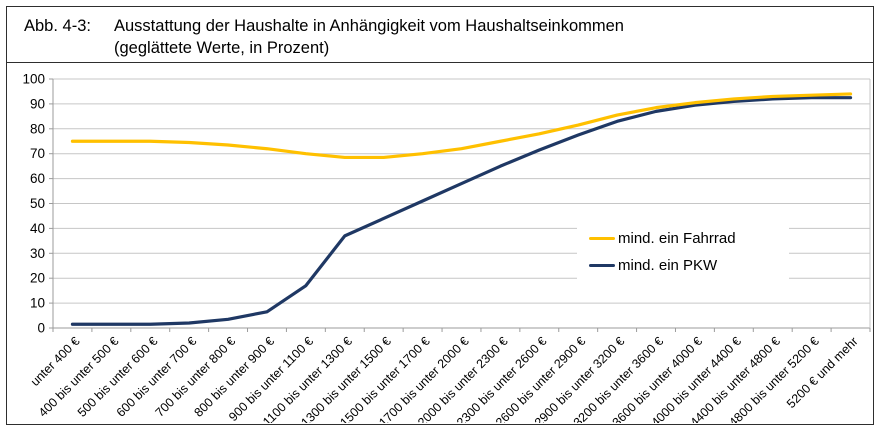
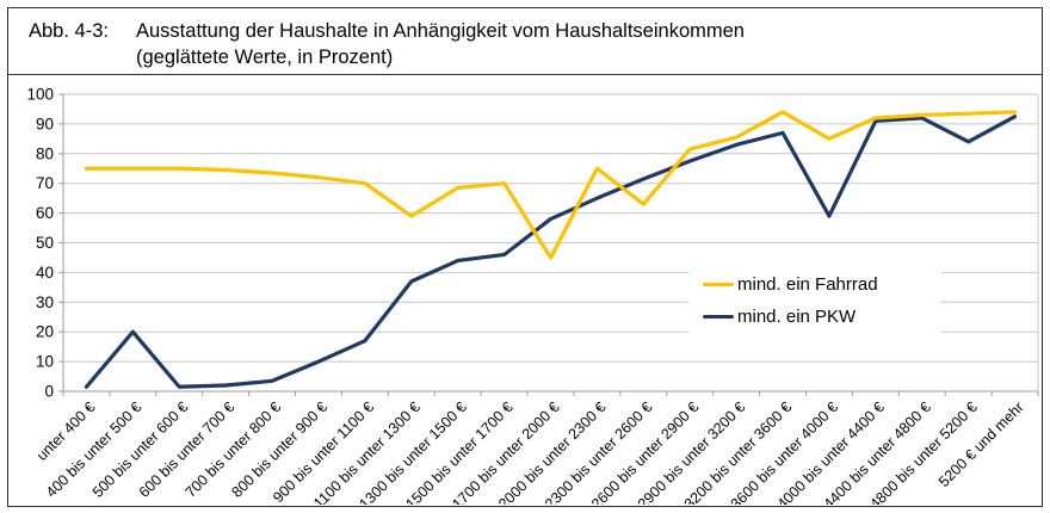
mind. ein PKW/400 bis unter 500 €: 2 -> 20
mind. ein PKW/800 bis unter 900 €: 6 -> 10
mind. ein Fahrrad/1100 bis unter 1300 €: 68 -> 59
mind. ein PKW/1500 bis unter 1700 €: 51 -> 46
mind. ein Fahrrad/1700 bis unter 2000 €: 72 -> 45
mind. ein Fahrrad/2300 bis unter 2600 €: 78 -> 63
mind. ein Fahrrad/3200 bis unter 3600 €: 88 -> 94
mind. ein Fahrrad/3600 bis unter 4000 €: 90 -> 85
mind. ein PKW/3600 bis unter 4000 €: 90 -> 59
mind. ein PKW/4800 bis unter 5200 €: 92 -> 84
